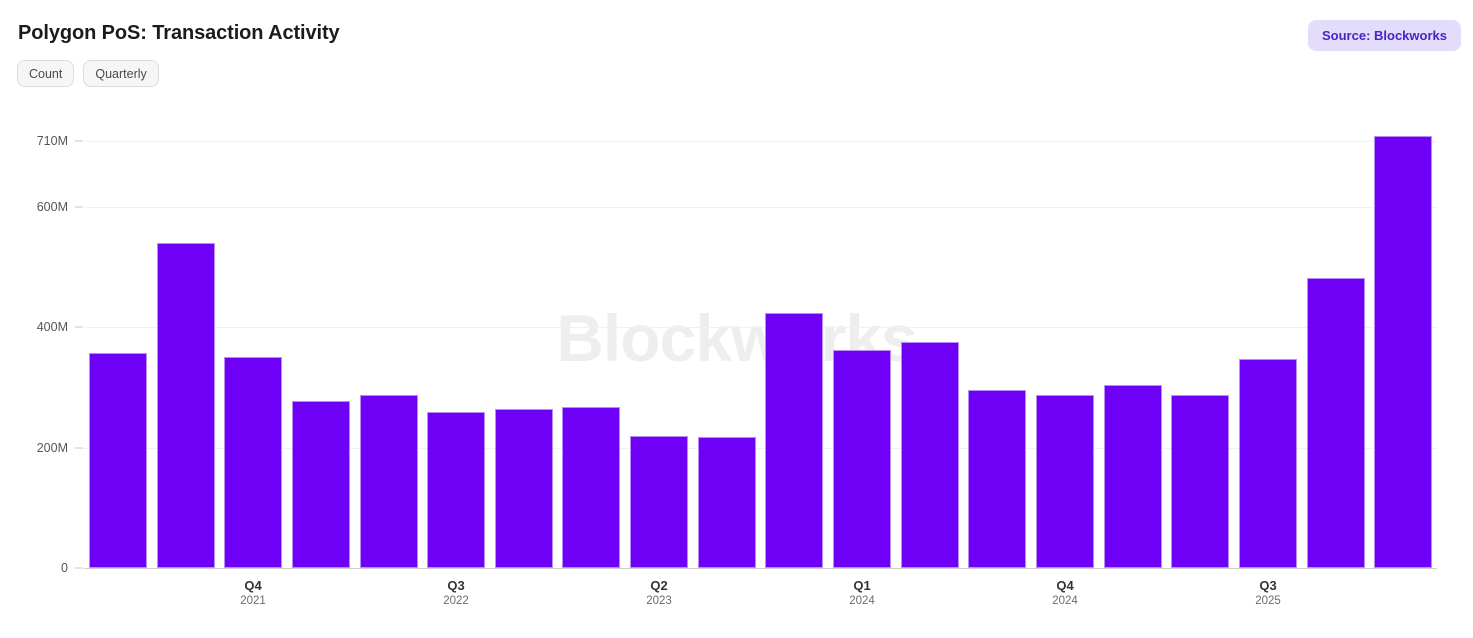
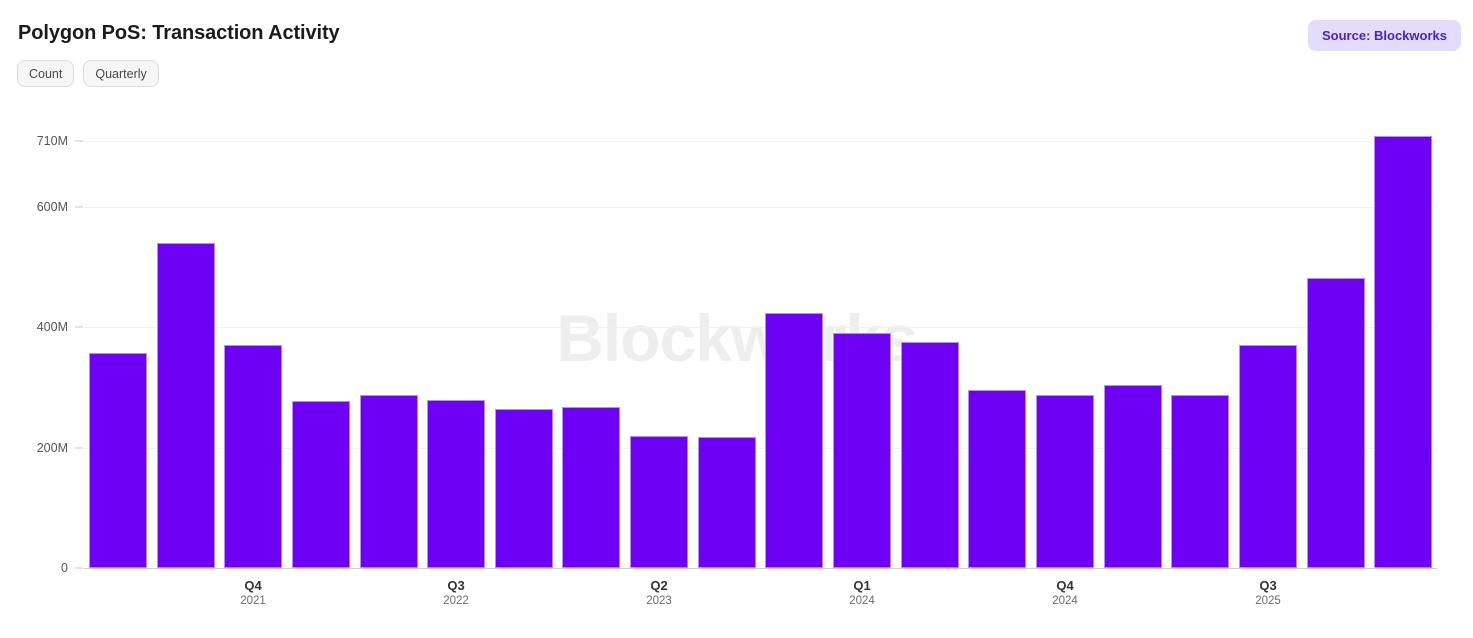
Q4 2021: 350M -> 370M
Q3 2022: 260M -> 280M
Q1 2024: 360M -> 390M
Q3 2025: 350M -> 370M
